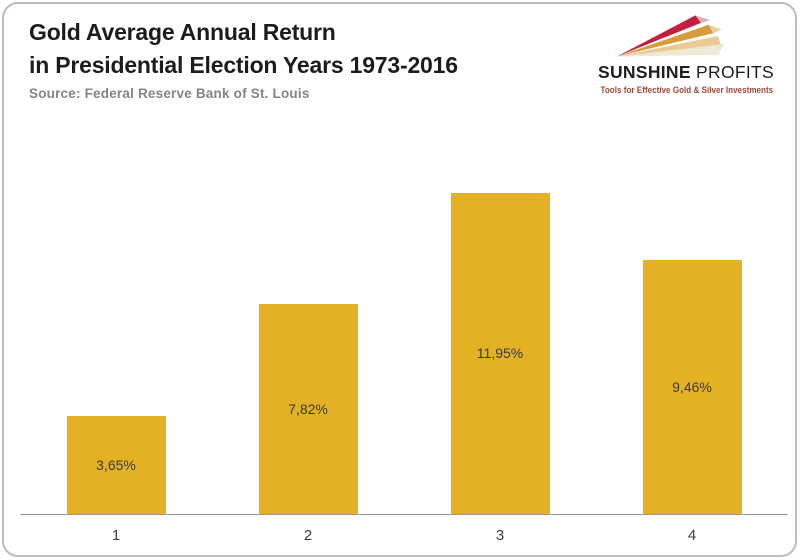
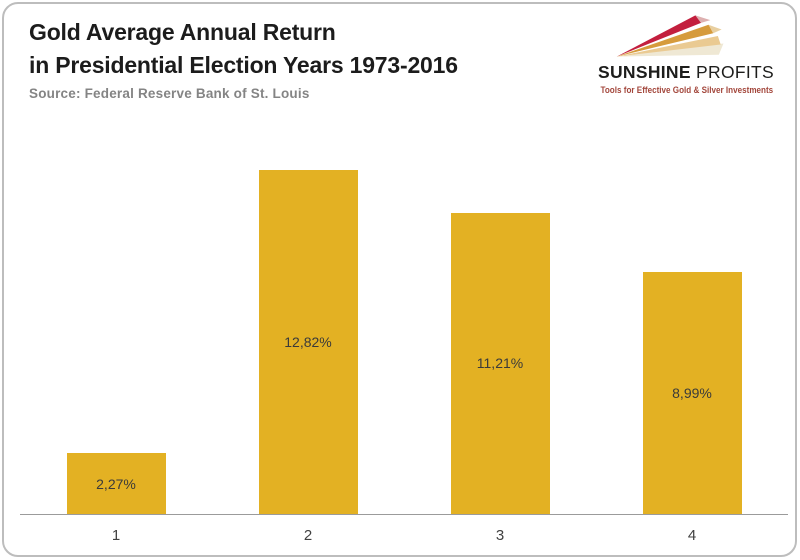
1: 3,65% -> 2,27%
2: 7,82% -> 12,82%
3: 11,95% -> 11,21%
4: 9,46% -> 8,99%
